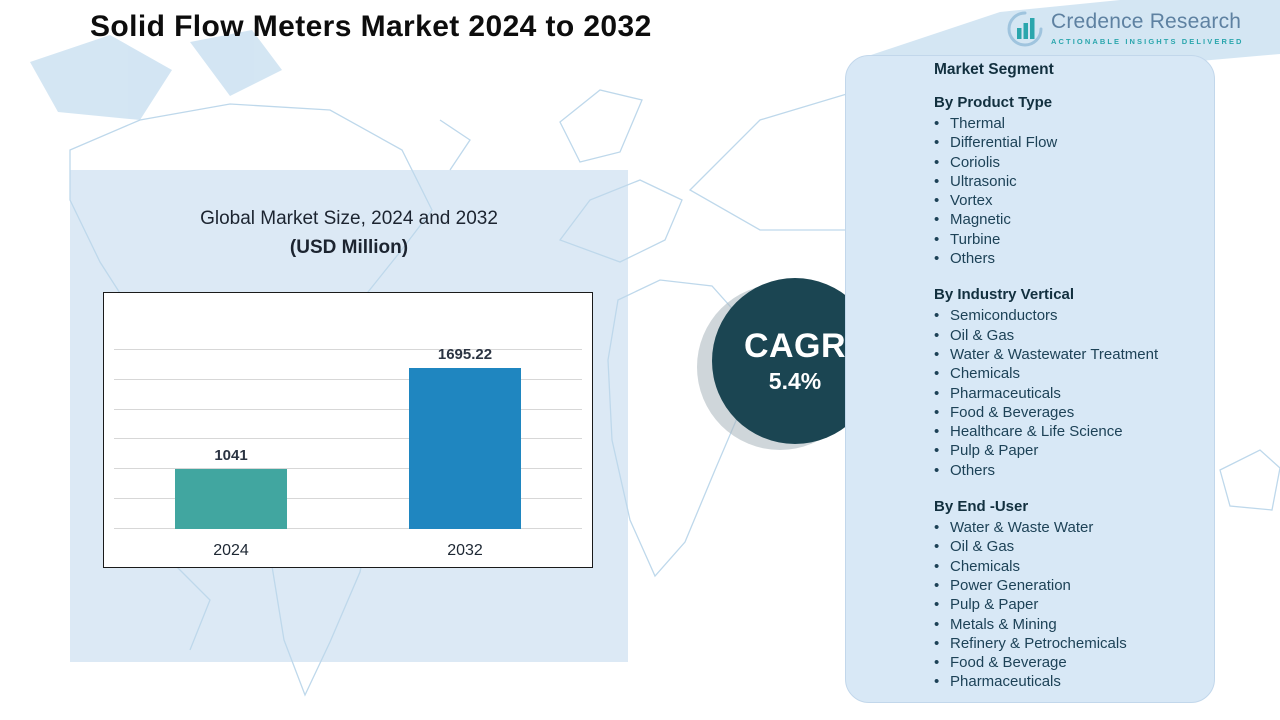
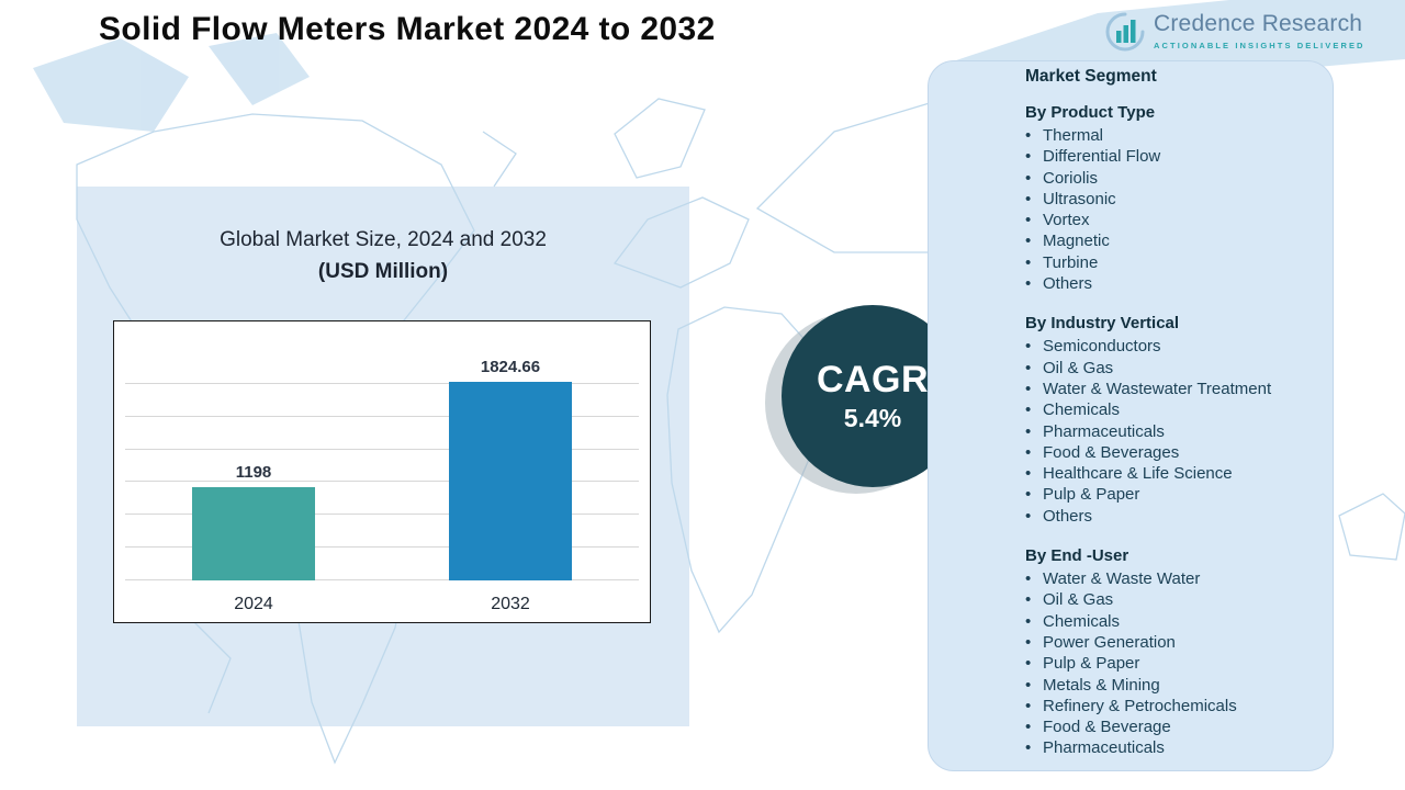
2024: 1041 -> 1198
2032: 1695.22 -> 1824.66
